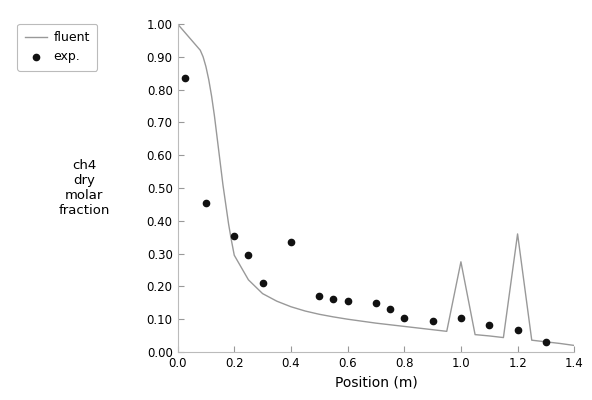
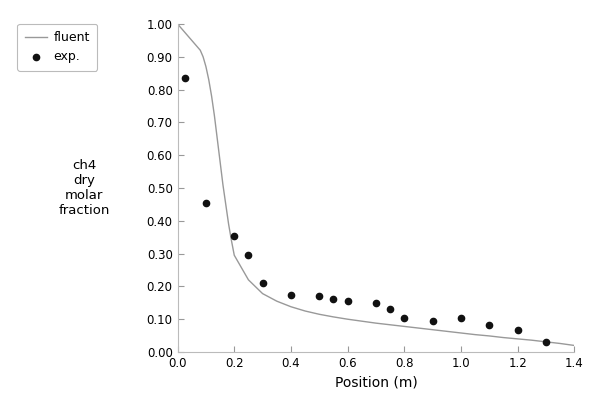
exp./0.4: 0.335 -> 0.175
fluent/1.0: 0.275 -> 0.058
fluent/1.2: 0.360 -> 0.040
